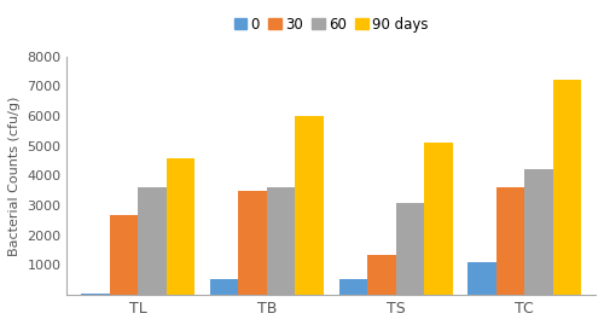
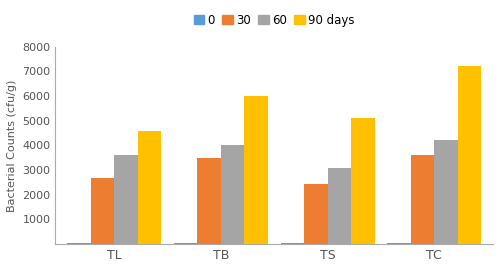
0/TB: 550 -> 50
60/TB: 3600 -> 4000
0/TS: 550 -> 50
30/TS: 1350 -> 2450
0/TC: 1100 -> 50
